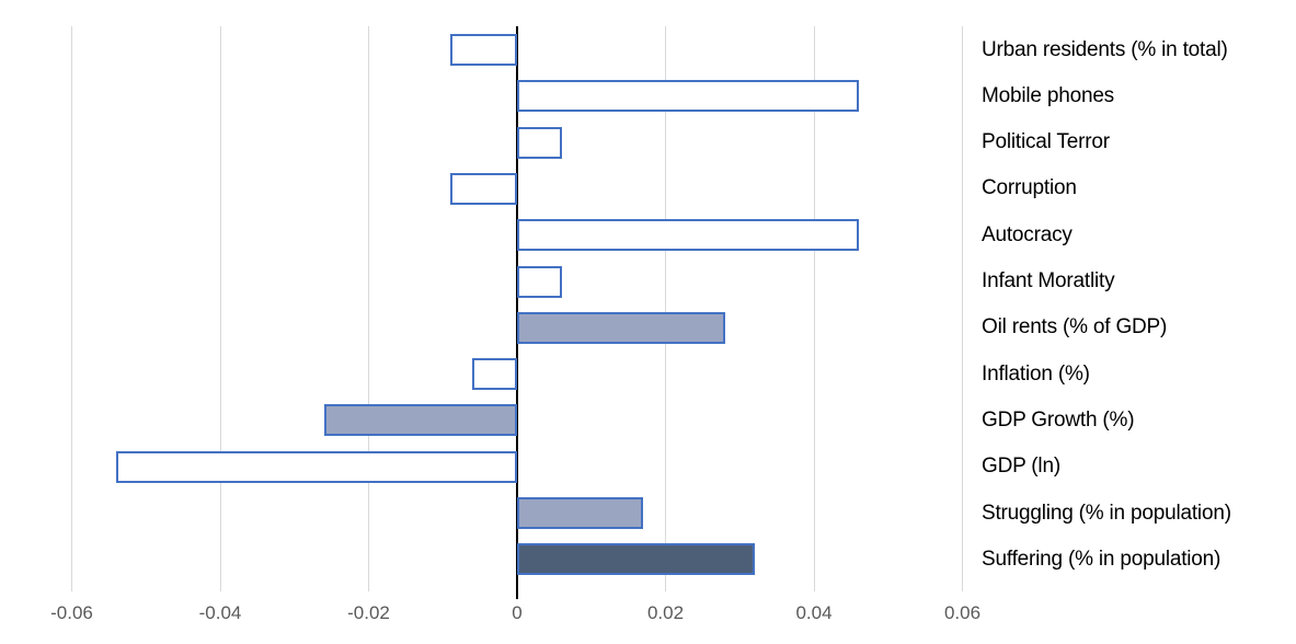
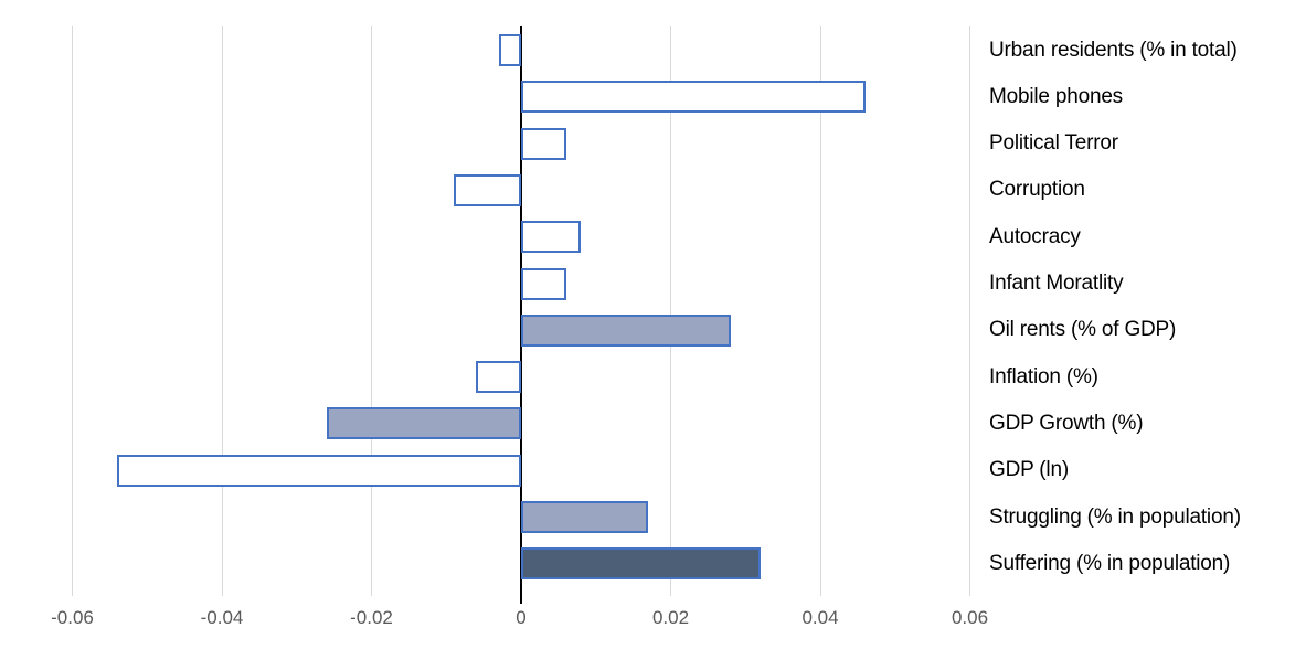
Urban residents (% in total): -0.009 -> -0.003
Autocracy: 0.046 -> 0.008
